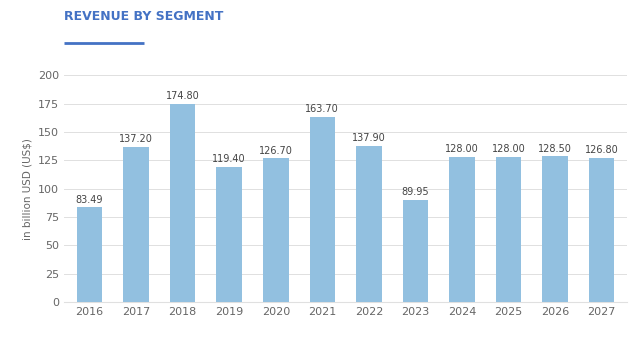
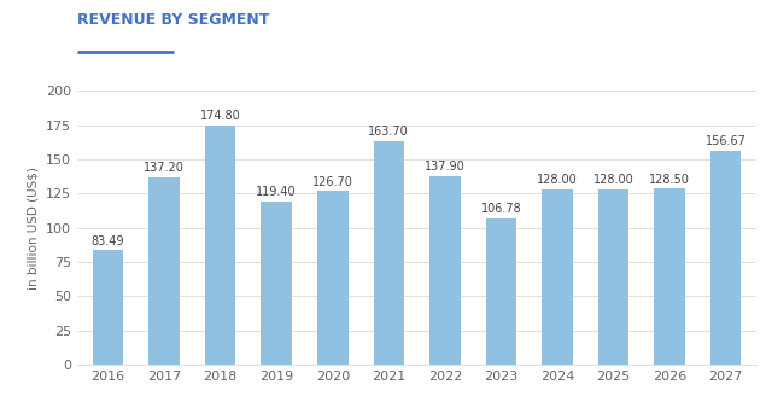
2023: 89.95 -> 106.78
2027: 126.80 -> 156.67
